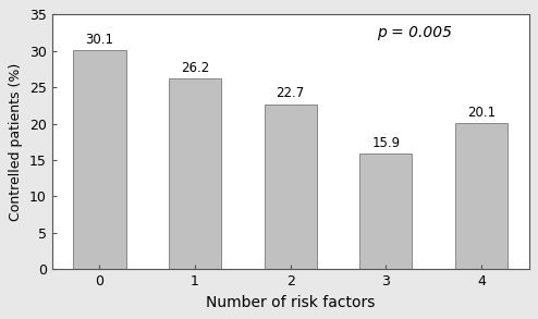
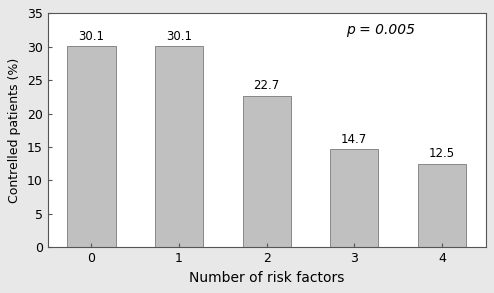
1: 26.2 -> 30.1
3: 15.9 -> 14.7
4: 20.1 -> 12.5
